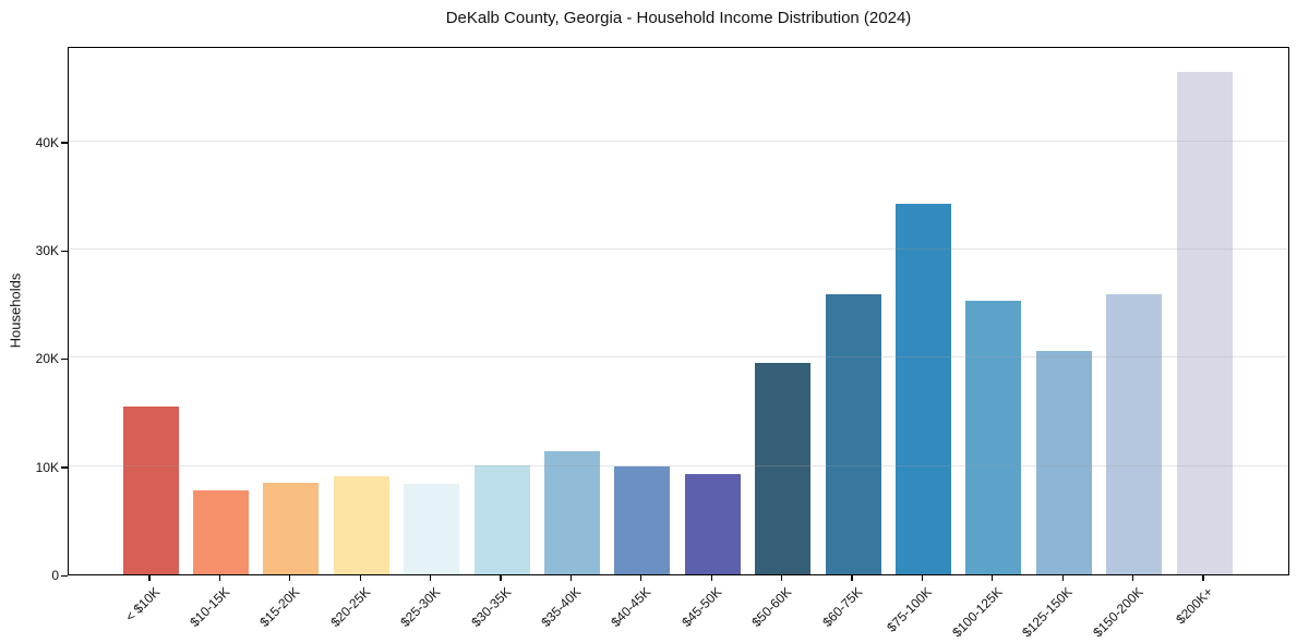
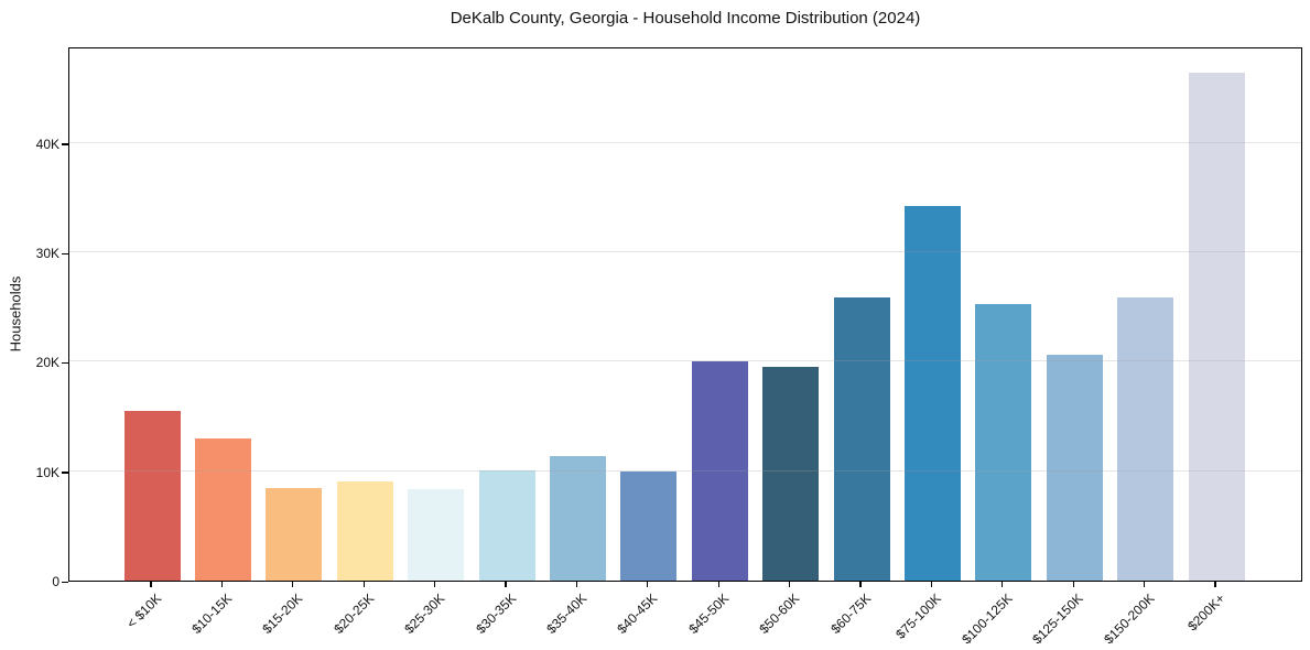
$10-15K: 8K -> 13K
$45-50K: 9K -> 20K
